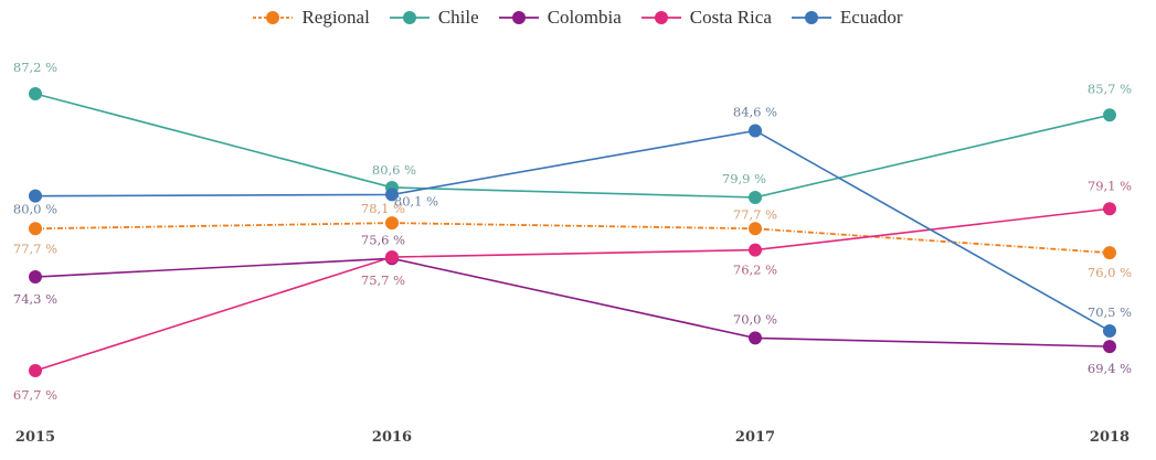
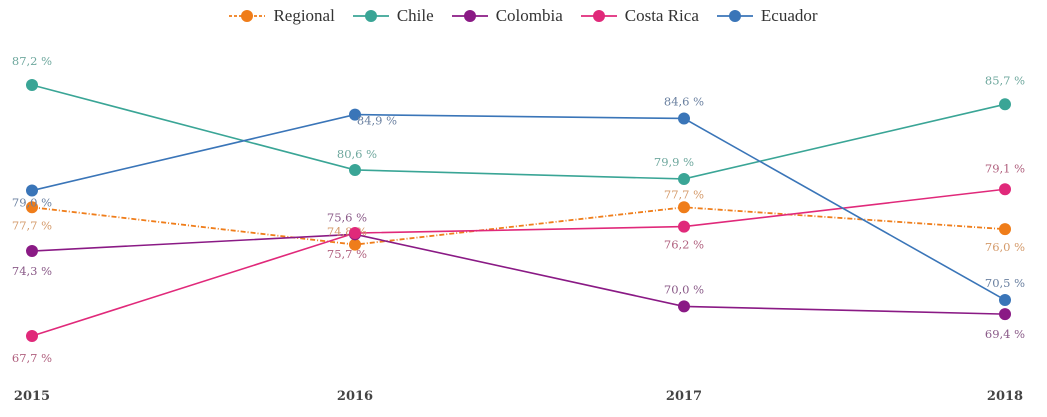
Ecuador/2015: 80,0 -> 79,0
Regional/2016: 78,1 -> 74,8
Ecuador/2016: 80,1 -> 84,9
